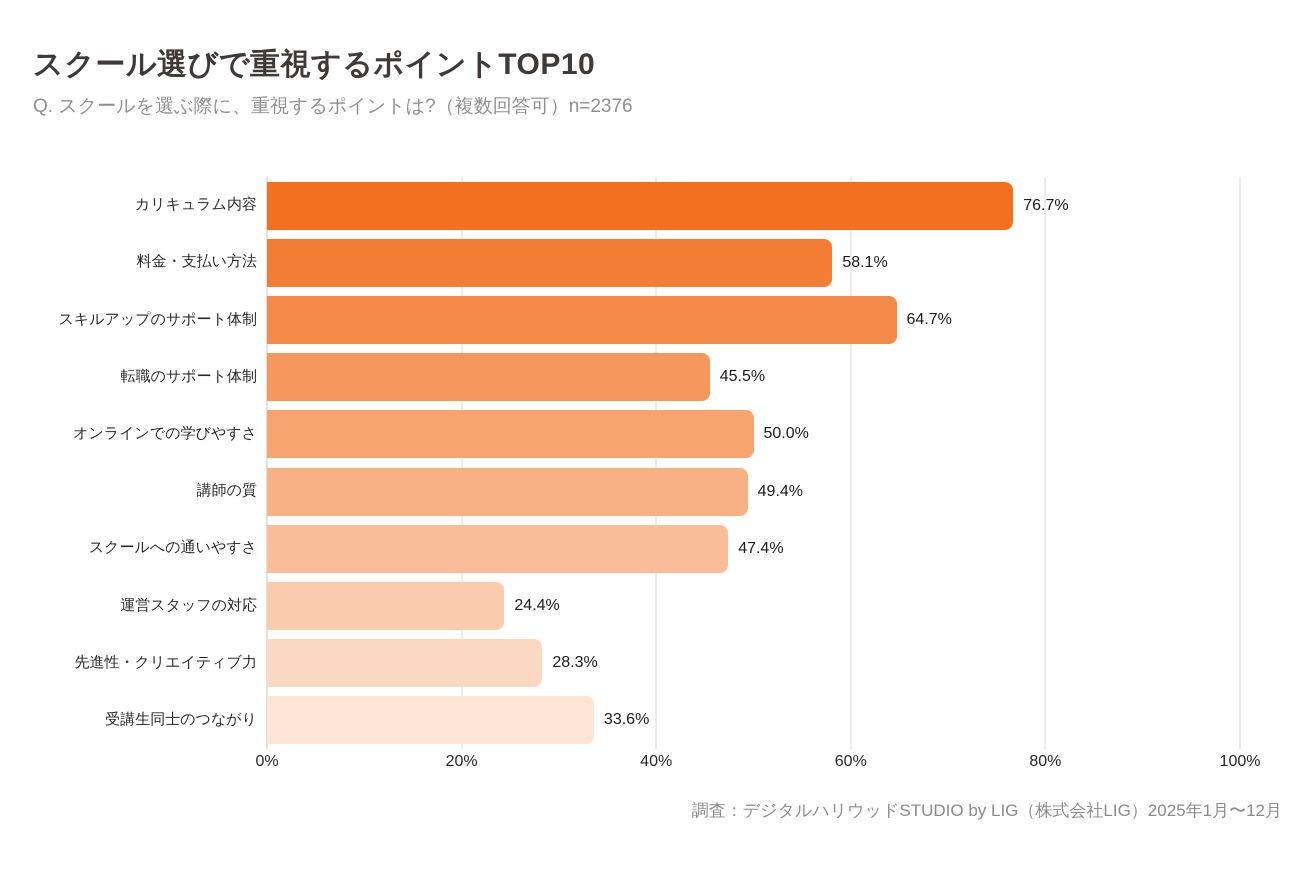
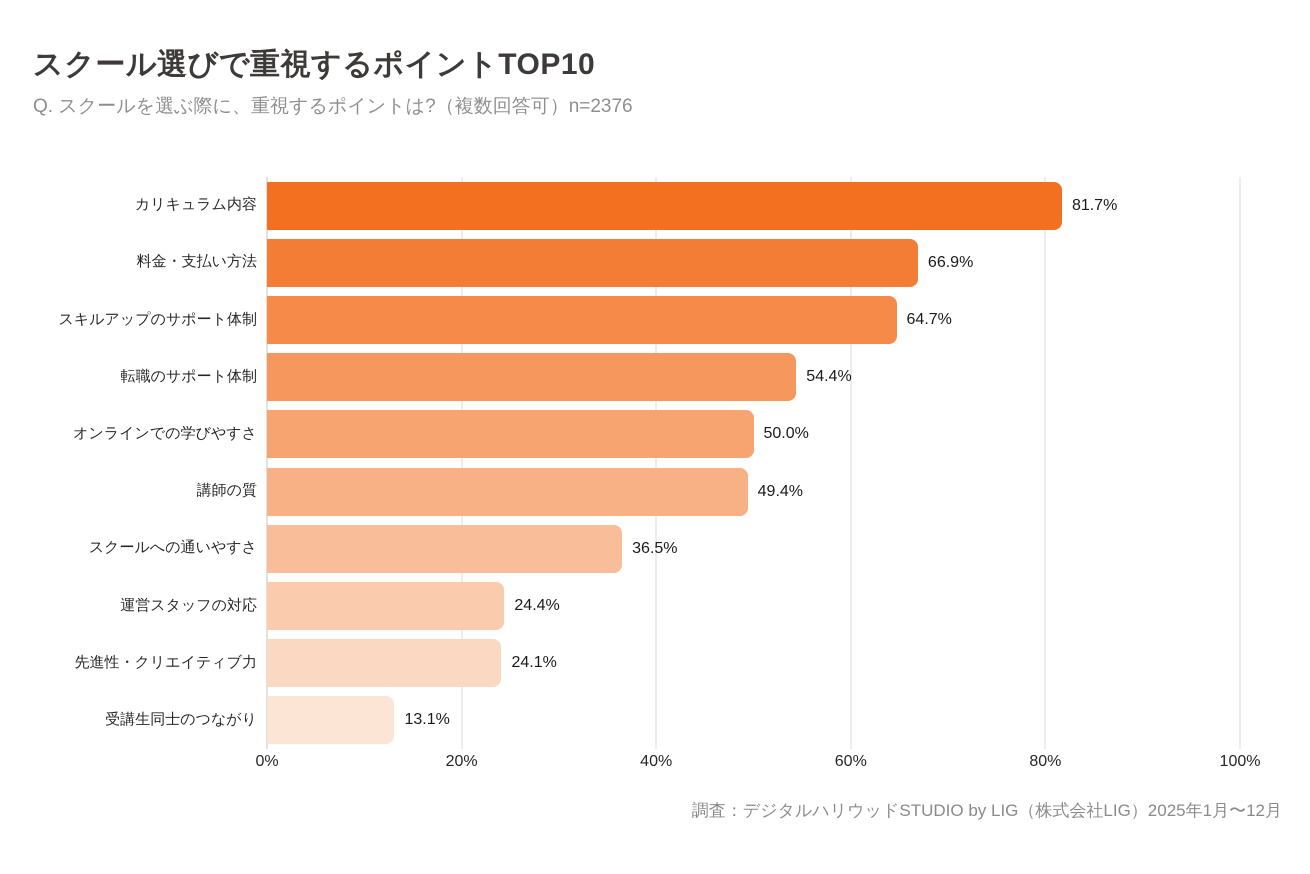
カリキュラム内容: 76.7% -> 81.7%
料金・支払い方法: 58.1% -> 66.9%
転職のサポート体制: 45.5% -> 54.4%
スクールへの通いやすさ: 47.4% -> 36.5%
先進性・クリエイティブ力: 28.3% -> 24.1%
受講生同士のつながり: 33.6% -> 13.1%
